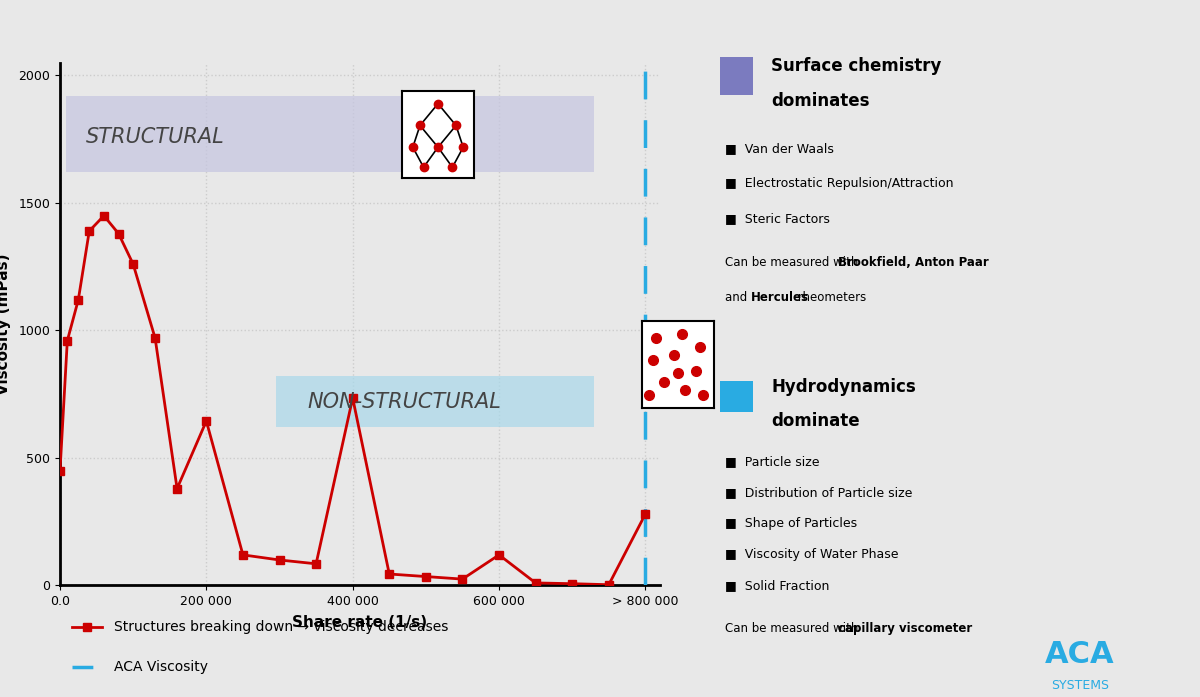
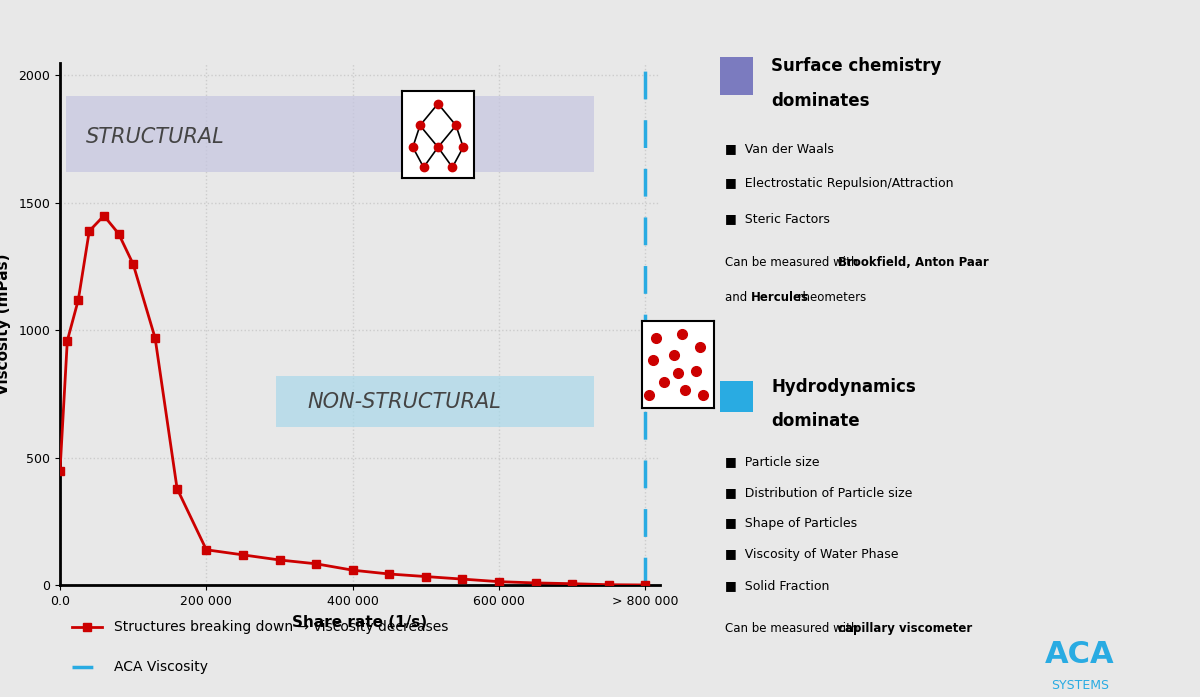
200 000: 645 -> 140
400 000: 735 -> 60
600 000: 120 -> 15
> 800 000: 280 -> 2
